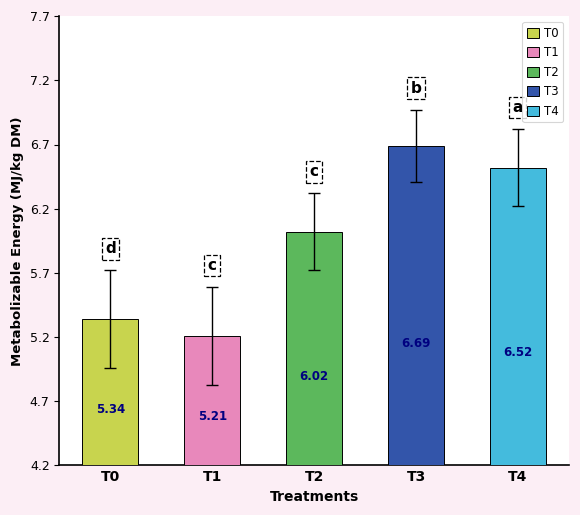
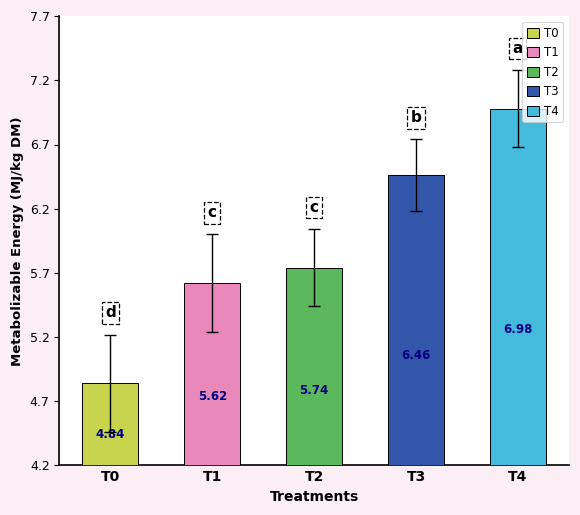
T0: 5.34 -> 4.84
T1: 5.21 -> 5.62
T2: 6.02 -> 5.74
T3: 6.69 -> 6.46
T4: 6.52 -> 6.98
